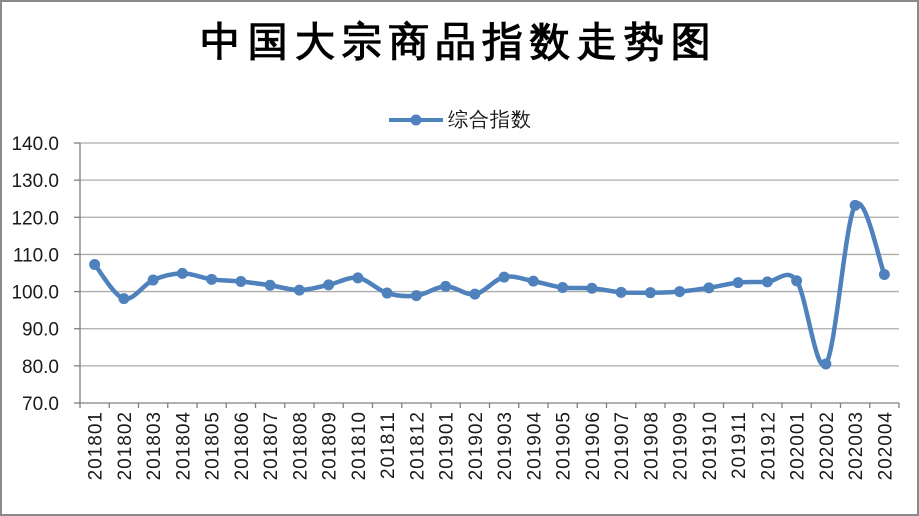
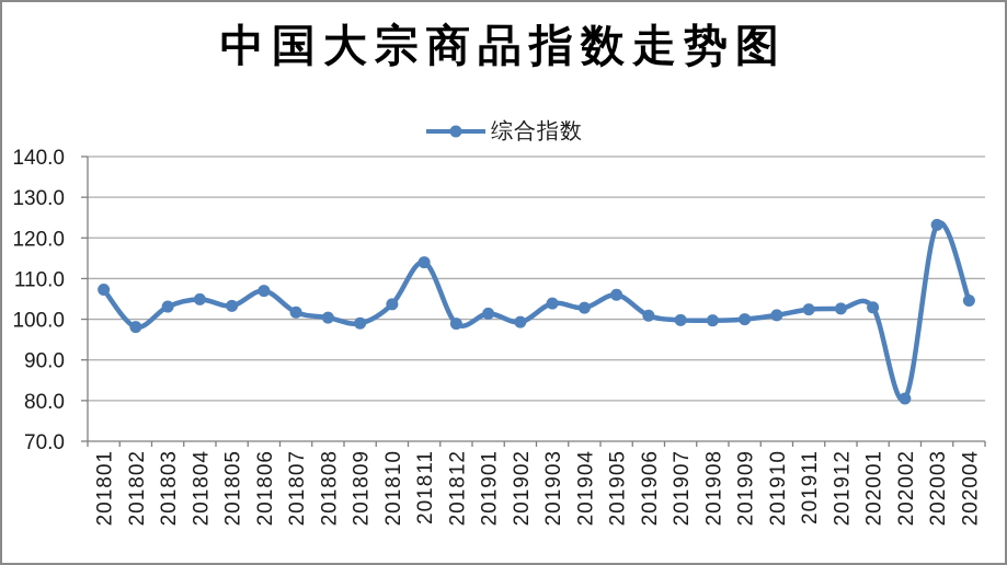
201806: 103 -> 107
201809: 102 -> 99
201811: 100 -> 114
201905: 101 -> 106
